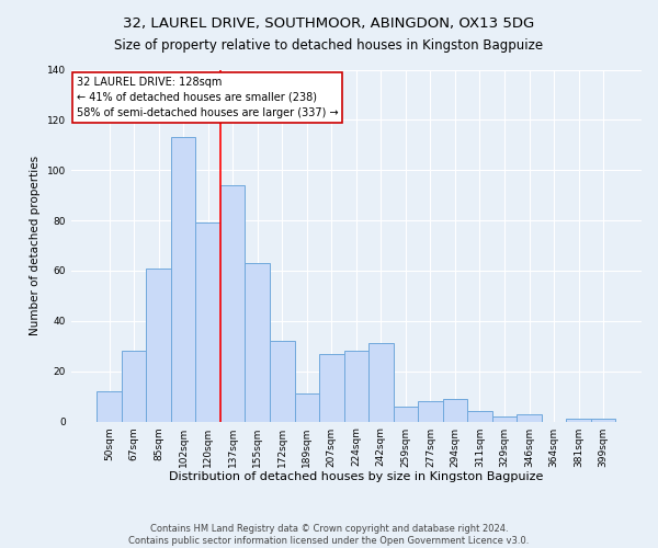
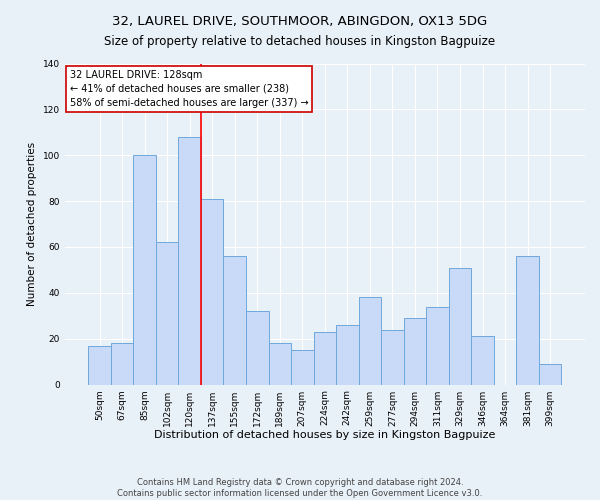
50sqm: 12 -> 17
67sqm: 28 -> 18
85sqm: 61 -> 100
102sqm: 113 -> 62
120sqm: 79 -> 108
137sqm: 94 -> 81
155sqm: 63 -> 56
189sqm: 11 -> 18
207sqm: 27 -> 15
224sqm: 28 -> 23
242sqm: 31 -> 26
259sqm: 6 -> 38
277sqm: 8 -> 24
294sqm: 9 -> 29
311sqm: 4 -> 34
329sqm: 2 -> 51
346sqm: 3 -> 21
381sqm: 1 -> 56
399sqm: 1 -> 9
